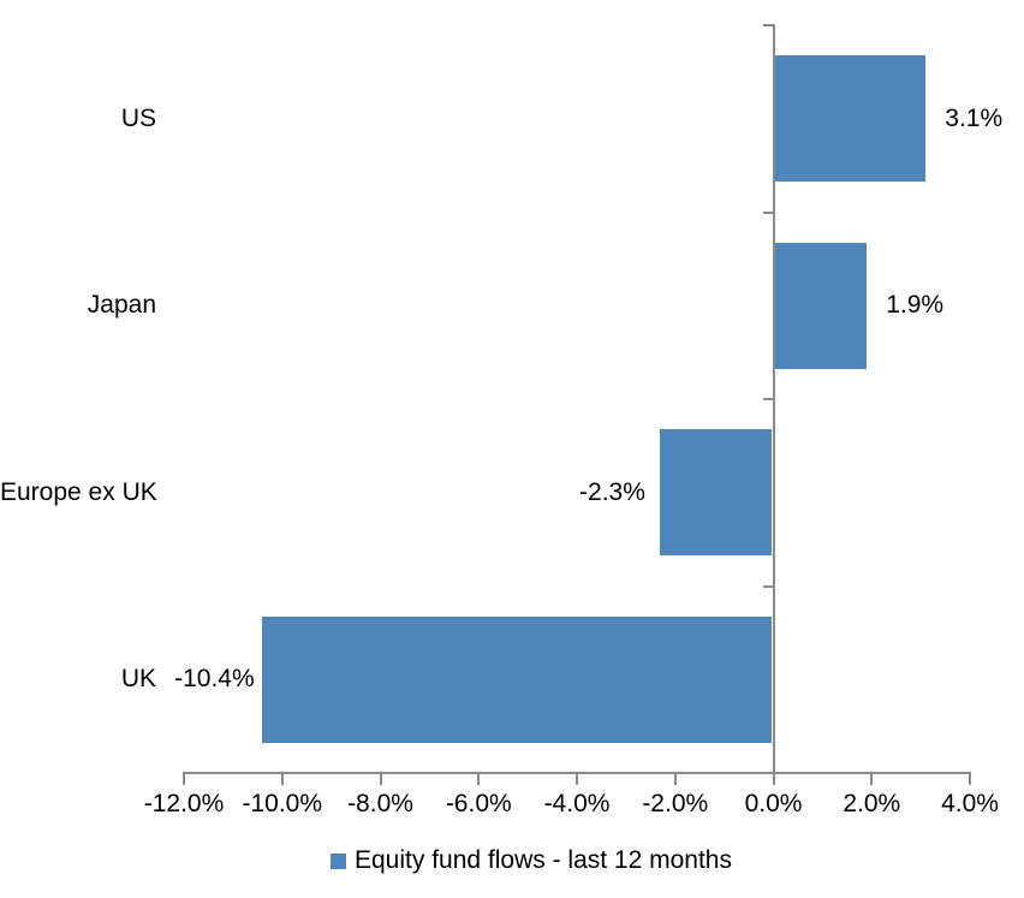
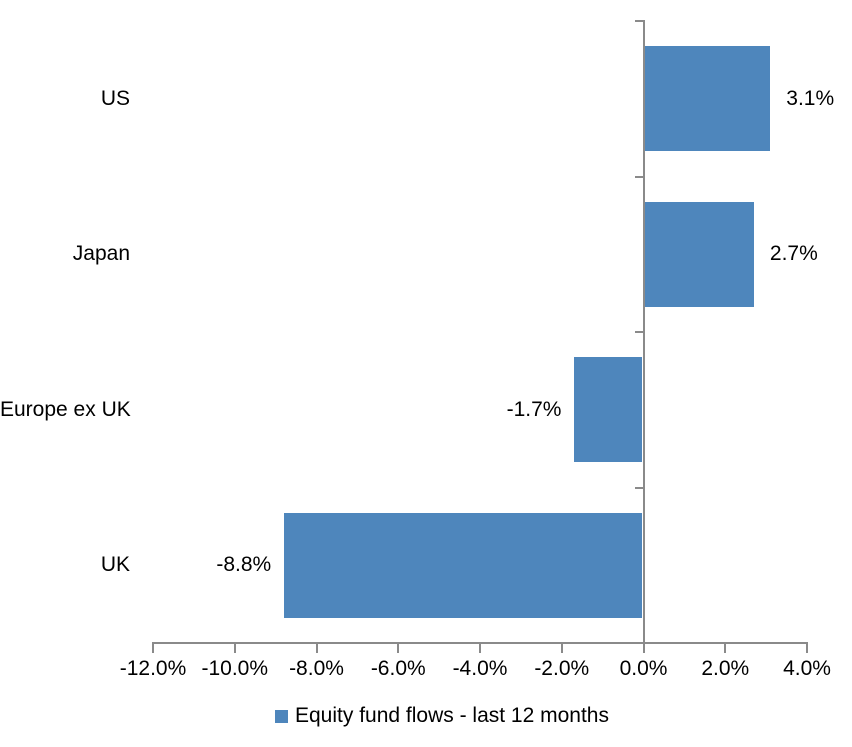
Japan: 1.9% -> 2.7%
Europe ex UK: -2.3% -> -1.7%
UK: -10.4% -> -8.8%
